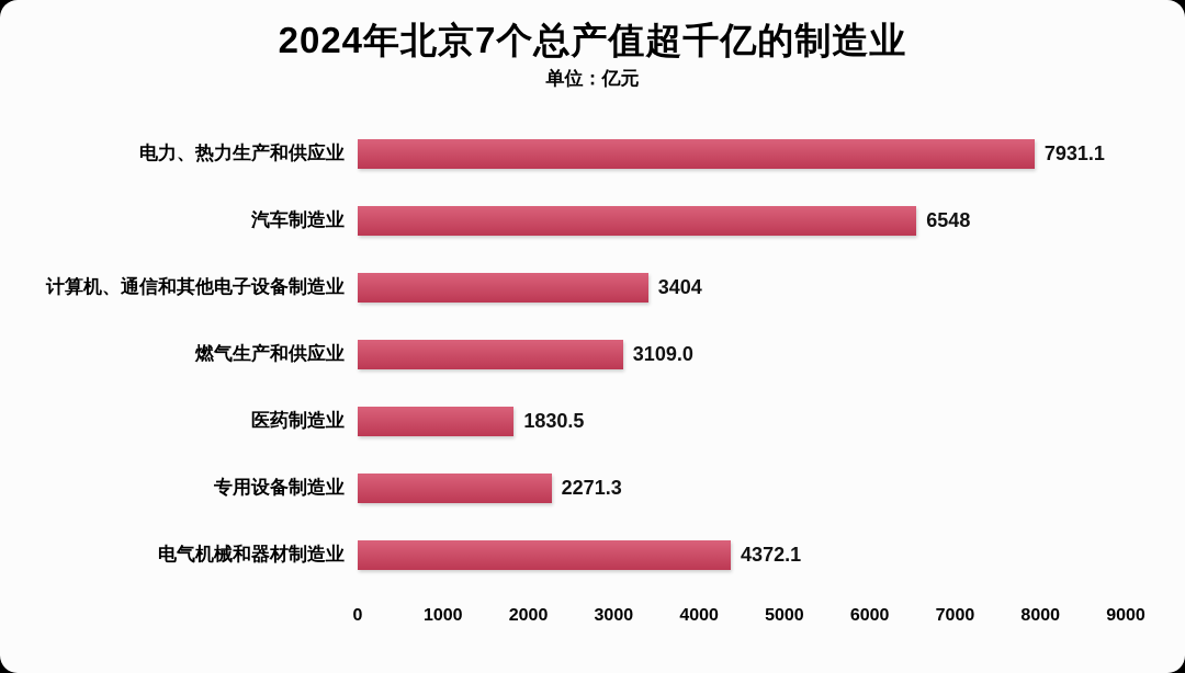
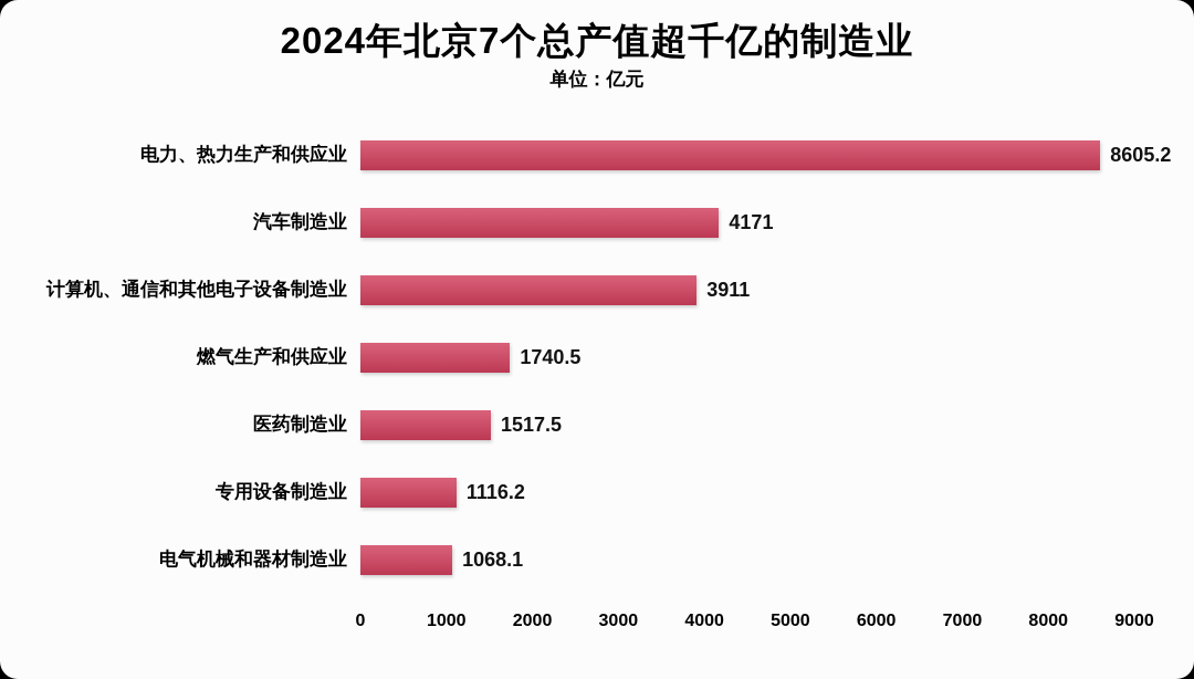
电力、热力生产和供应业: 7931.1 -> 8605.2
汽车制造业: 6548 -> 4171
计算机、通信和其他电子设备制造业: 3404 -> 3911
燃气生产和供应业: 3109.0 -> 1740.5
医药制造业: 1830.5 -> 1517.5
专用设备制造业: 2271.3 -> 1116.2
电气机械和器材制造业: 4372.1 -> 1068.1
